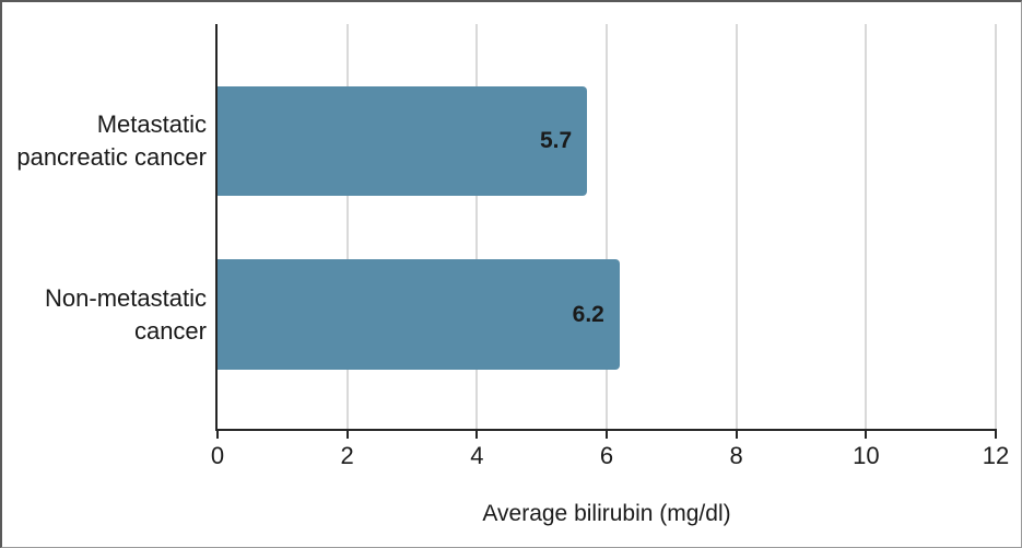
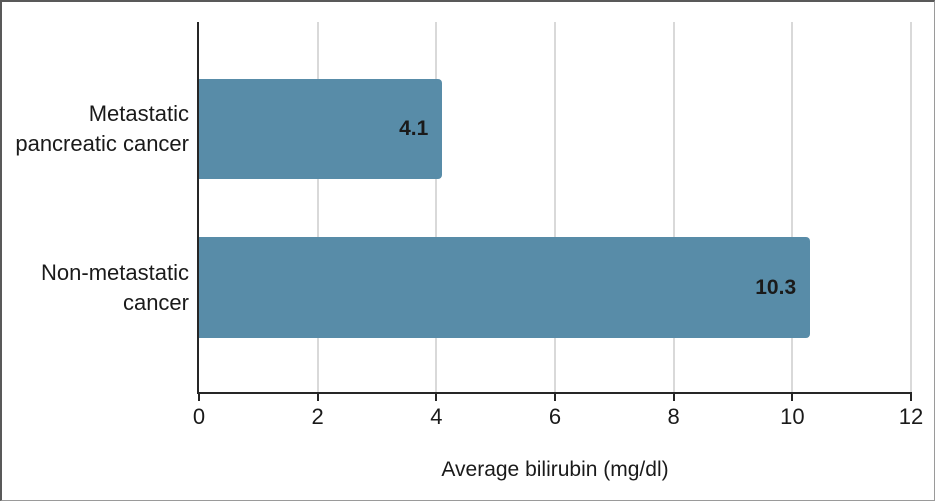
Metastatic pancreatic cancer: 5.7 -> 4.1
Non-metastatic cancer: 6.2 -> 10.3
